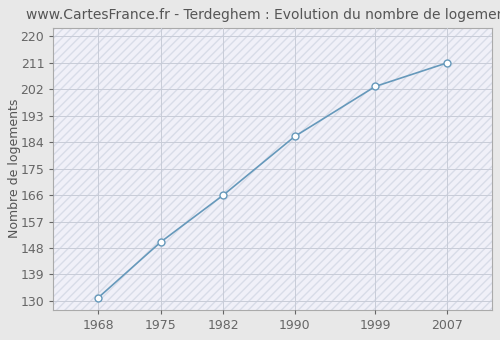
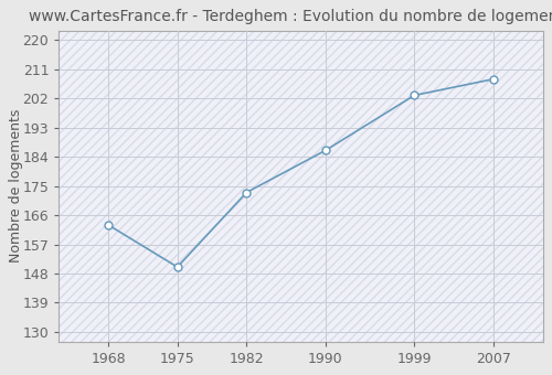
1968: 131 -> 163
1982: 166 -> 173
2007: 211 -> 208
